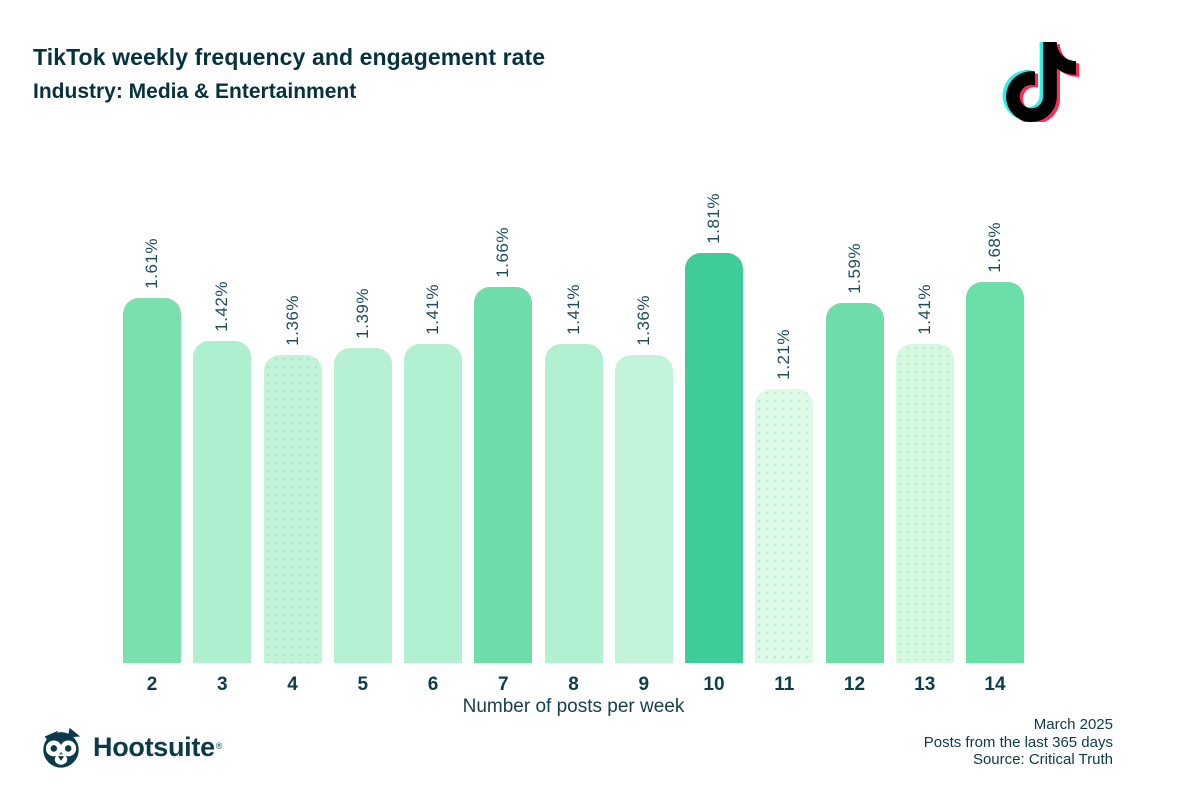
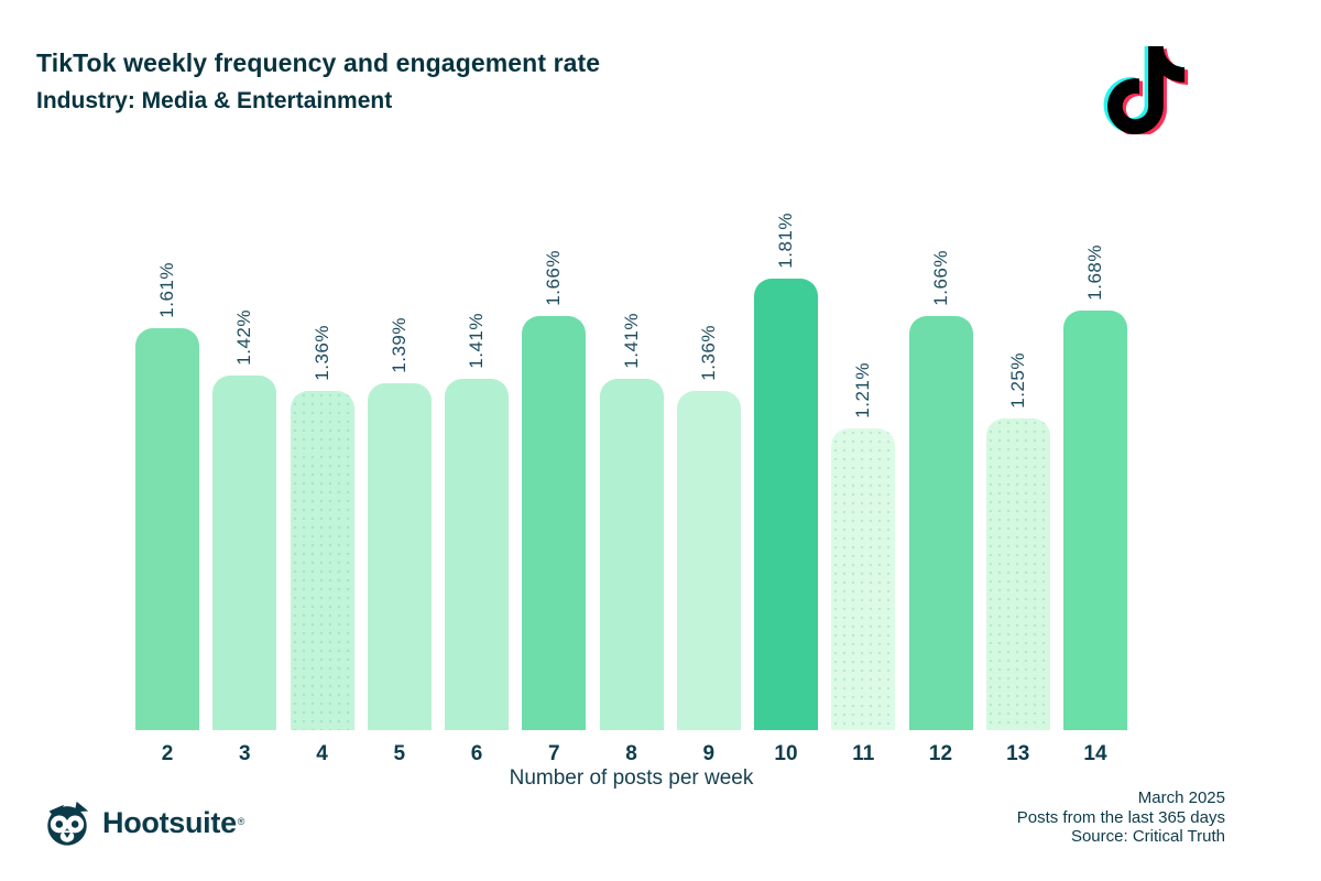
12: 1.59% -> 1.66%
13: 1.41% -> 1.25%
